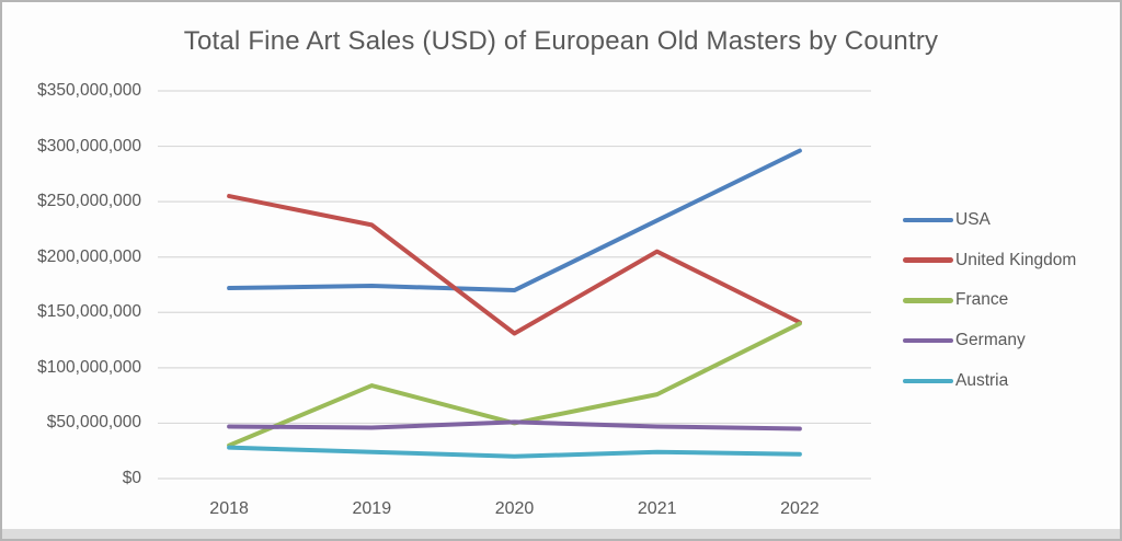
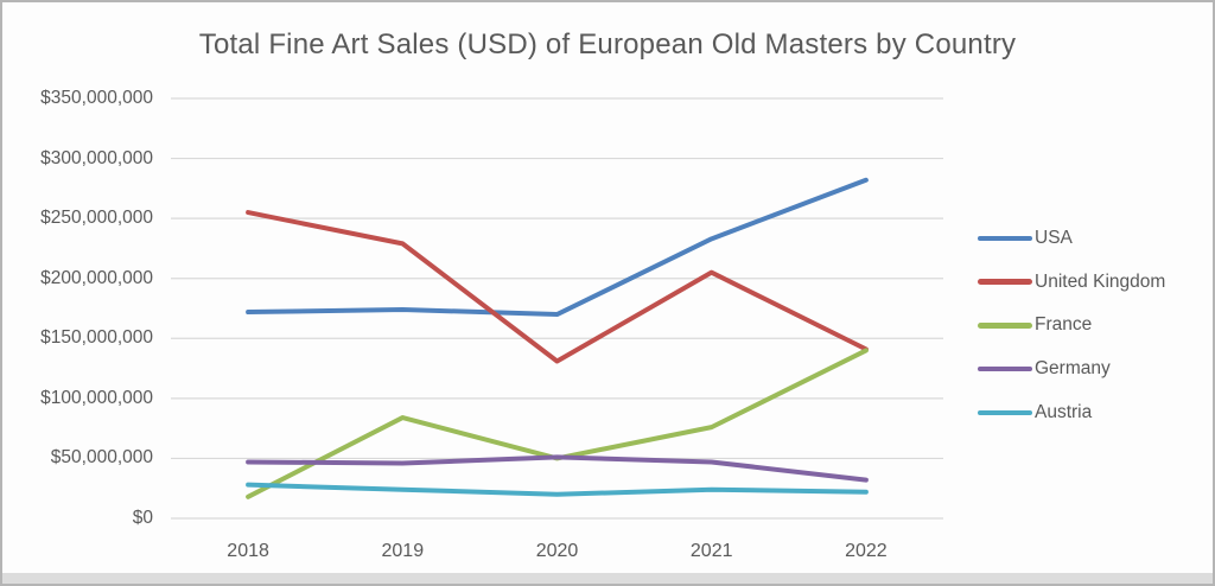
France/2018: $30000000 -> $18000000
USA/2022: $296000000 -> $282000000
Germany/2022: $45000000 -> $32000000
